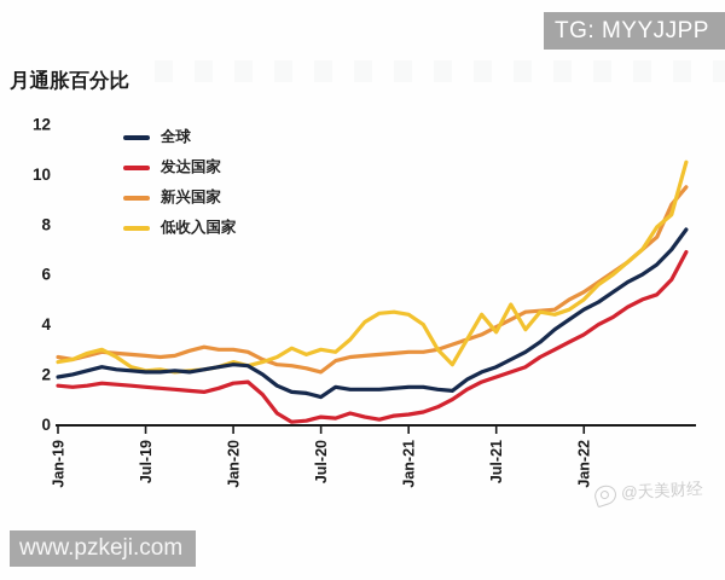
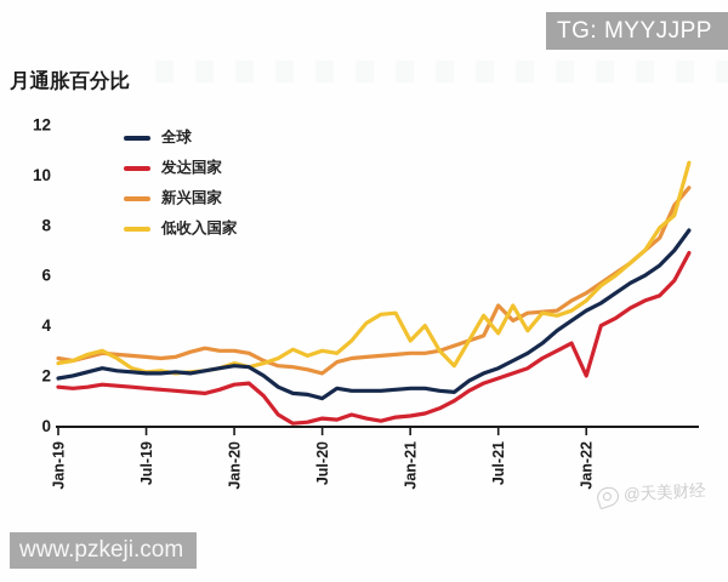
低收入国家/Jan-21: 4.4 -> 3.4
新兴国家/Jul-21: 3.9 -> 4.8
发达国家/Jan-22: 3.6 -> 2.0
